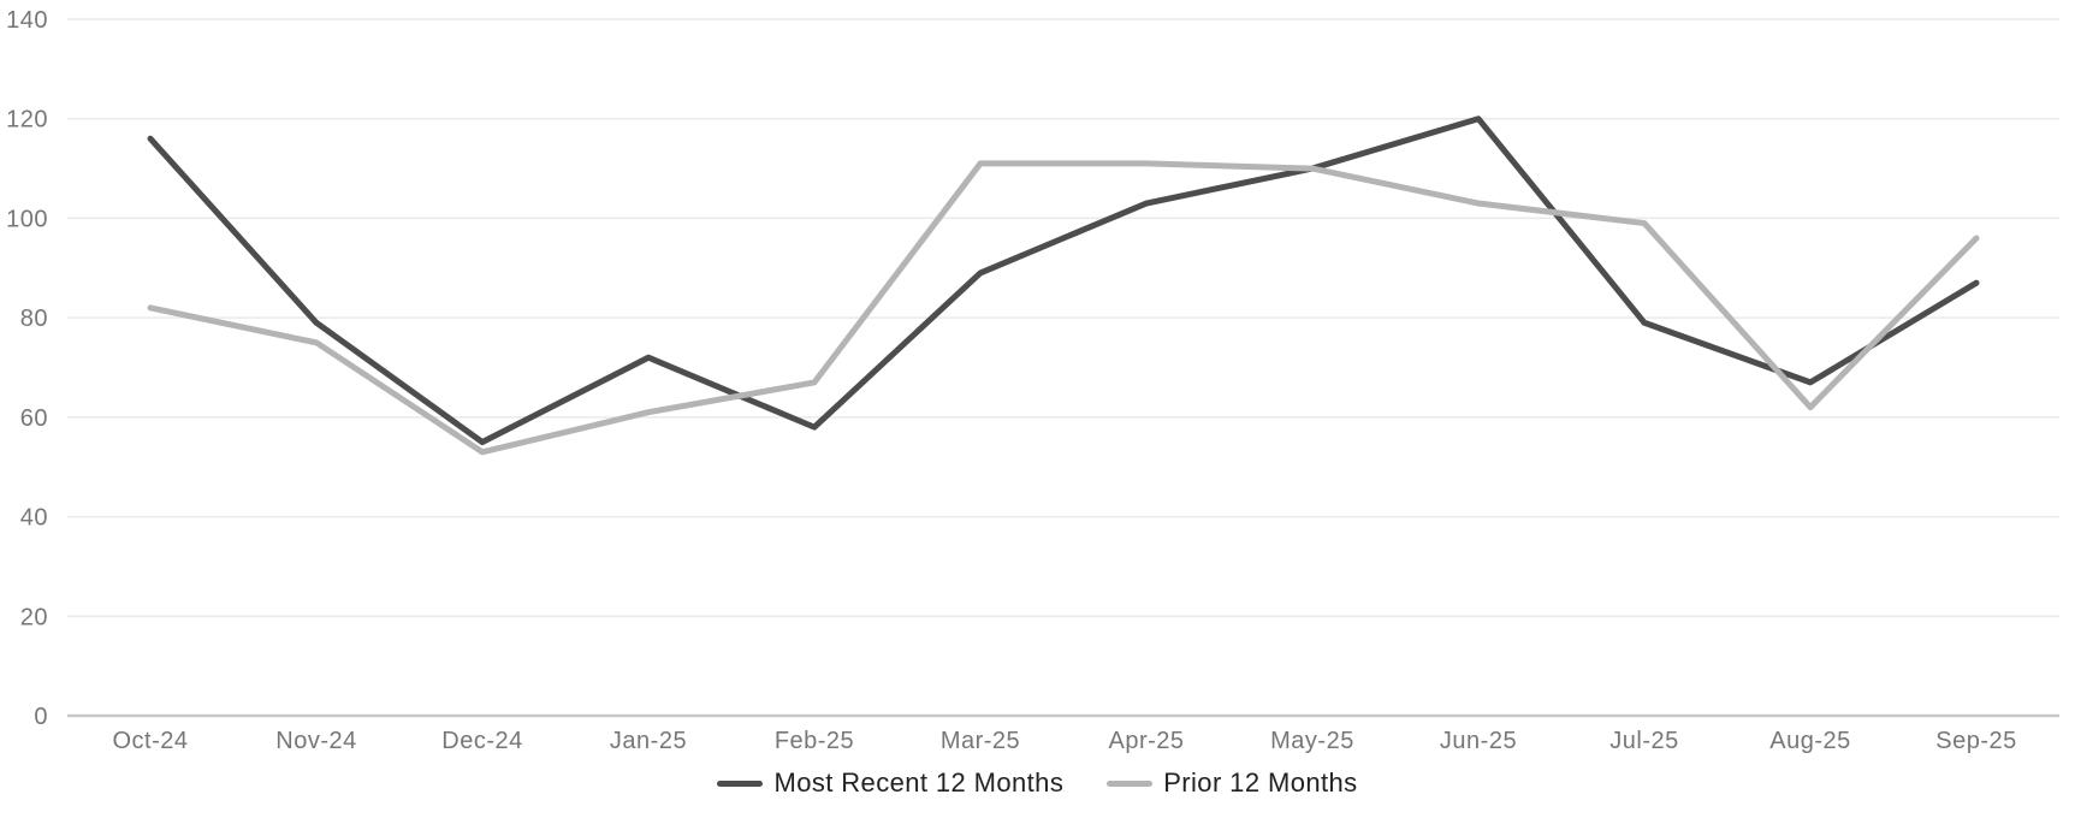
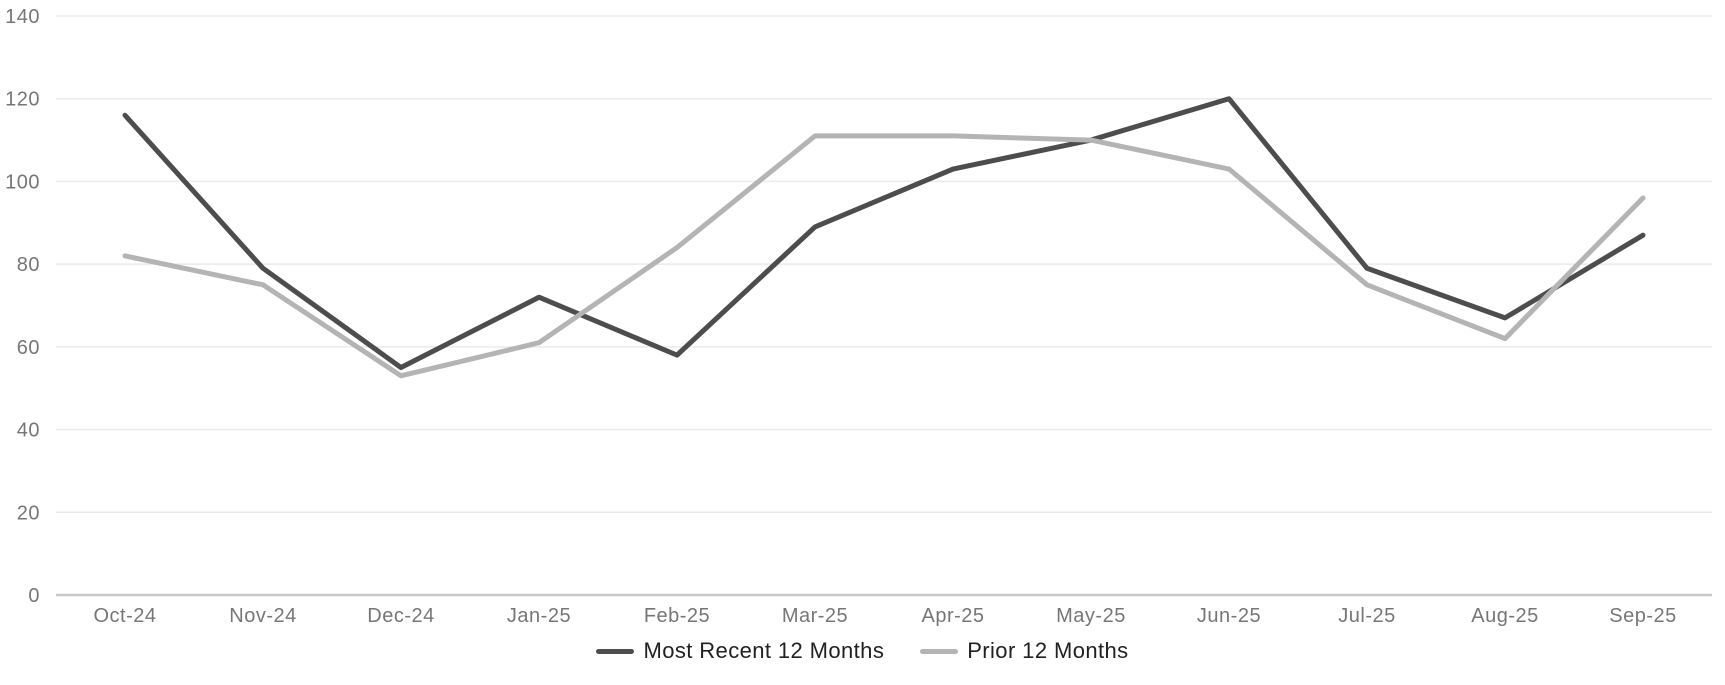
Prior 12 Months/Feb-25: 67 -> 84
Prior 12 Months/Jul-25: 99 -> 75
